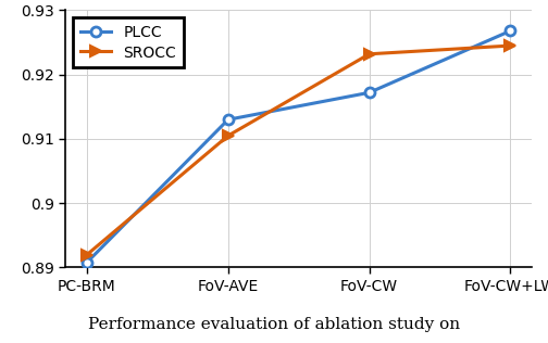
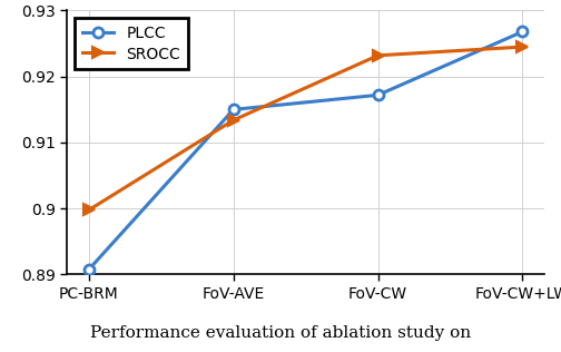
SROCC/PC-BRM: 0.8920 -> 0.8998
PLCC/FoV-AVE: 0.9130 -> 0.9150
SROCC/FoV-AVE: 0.9105 -> 0.9134
